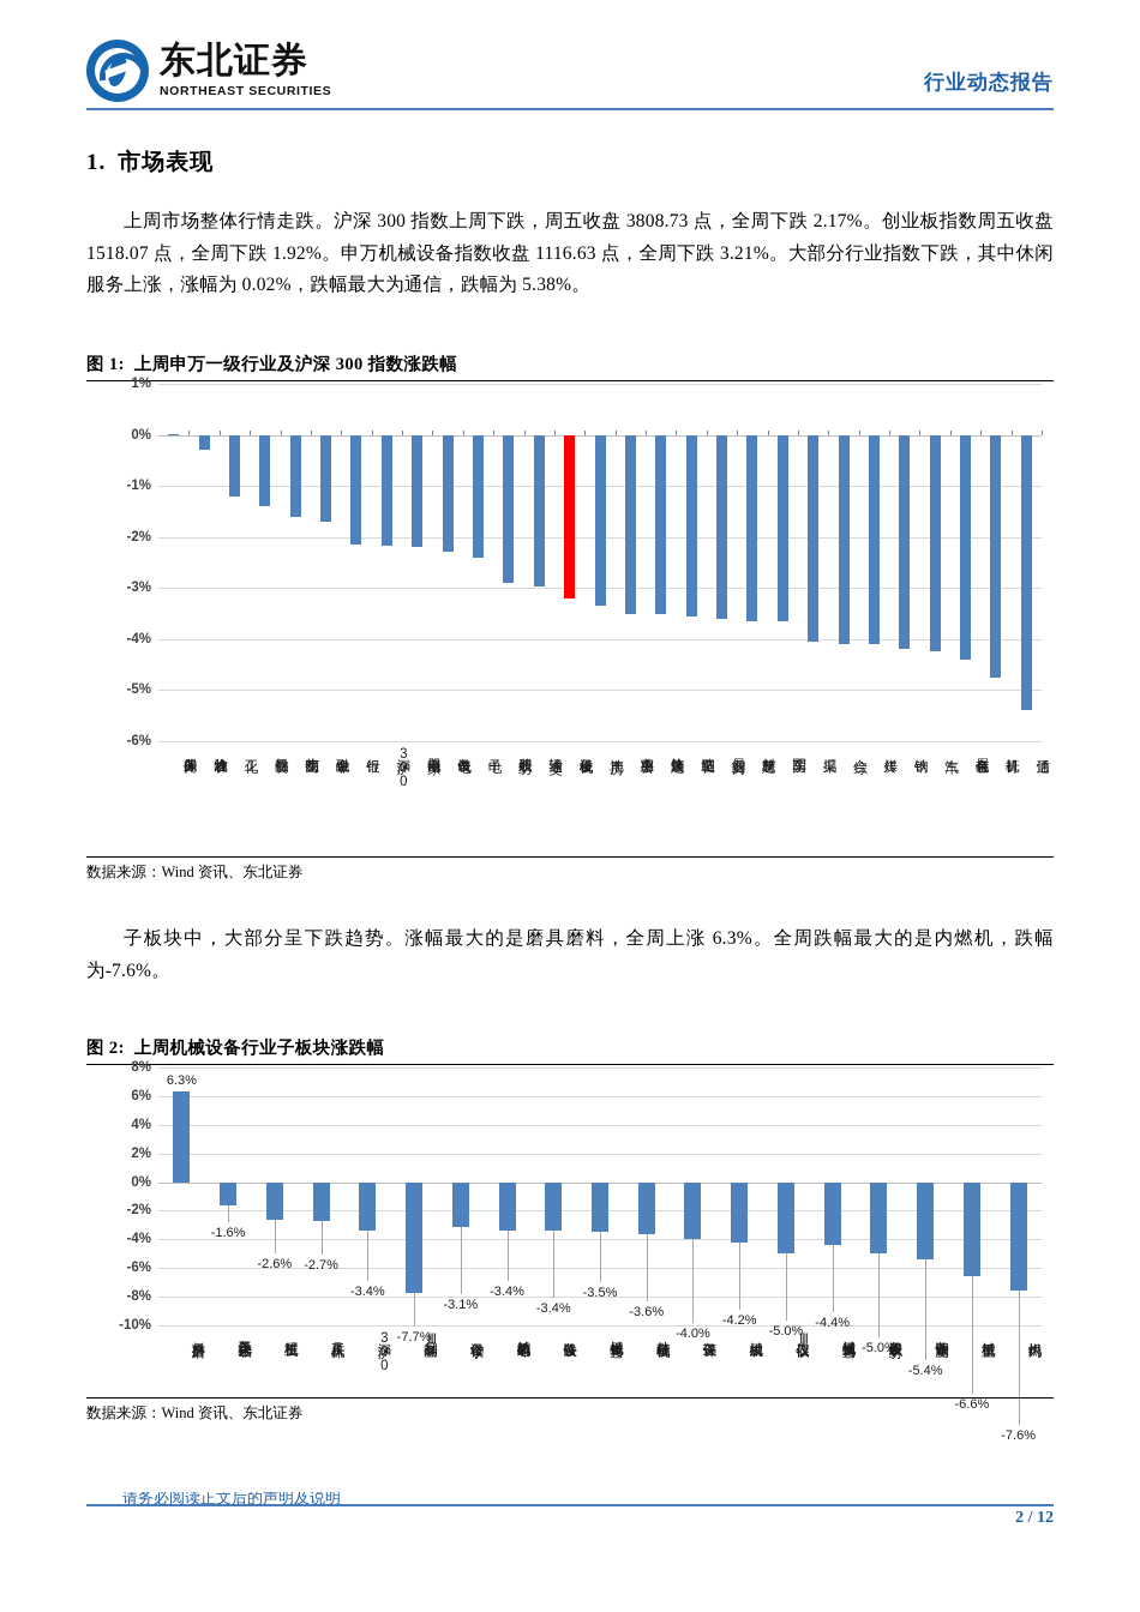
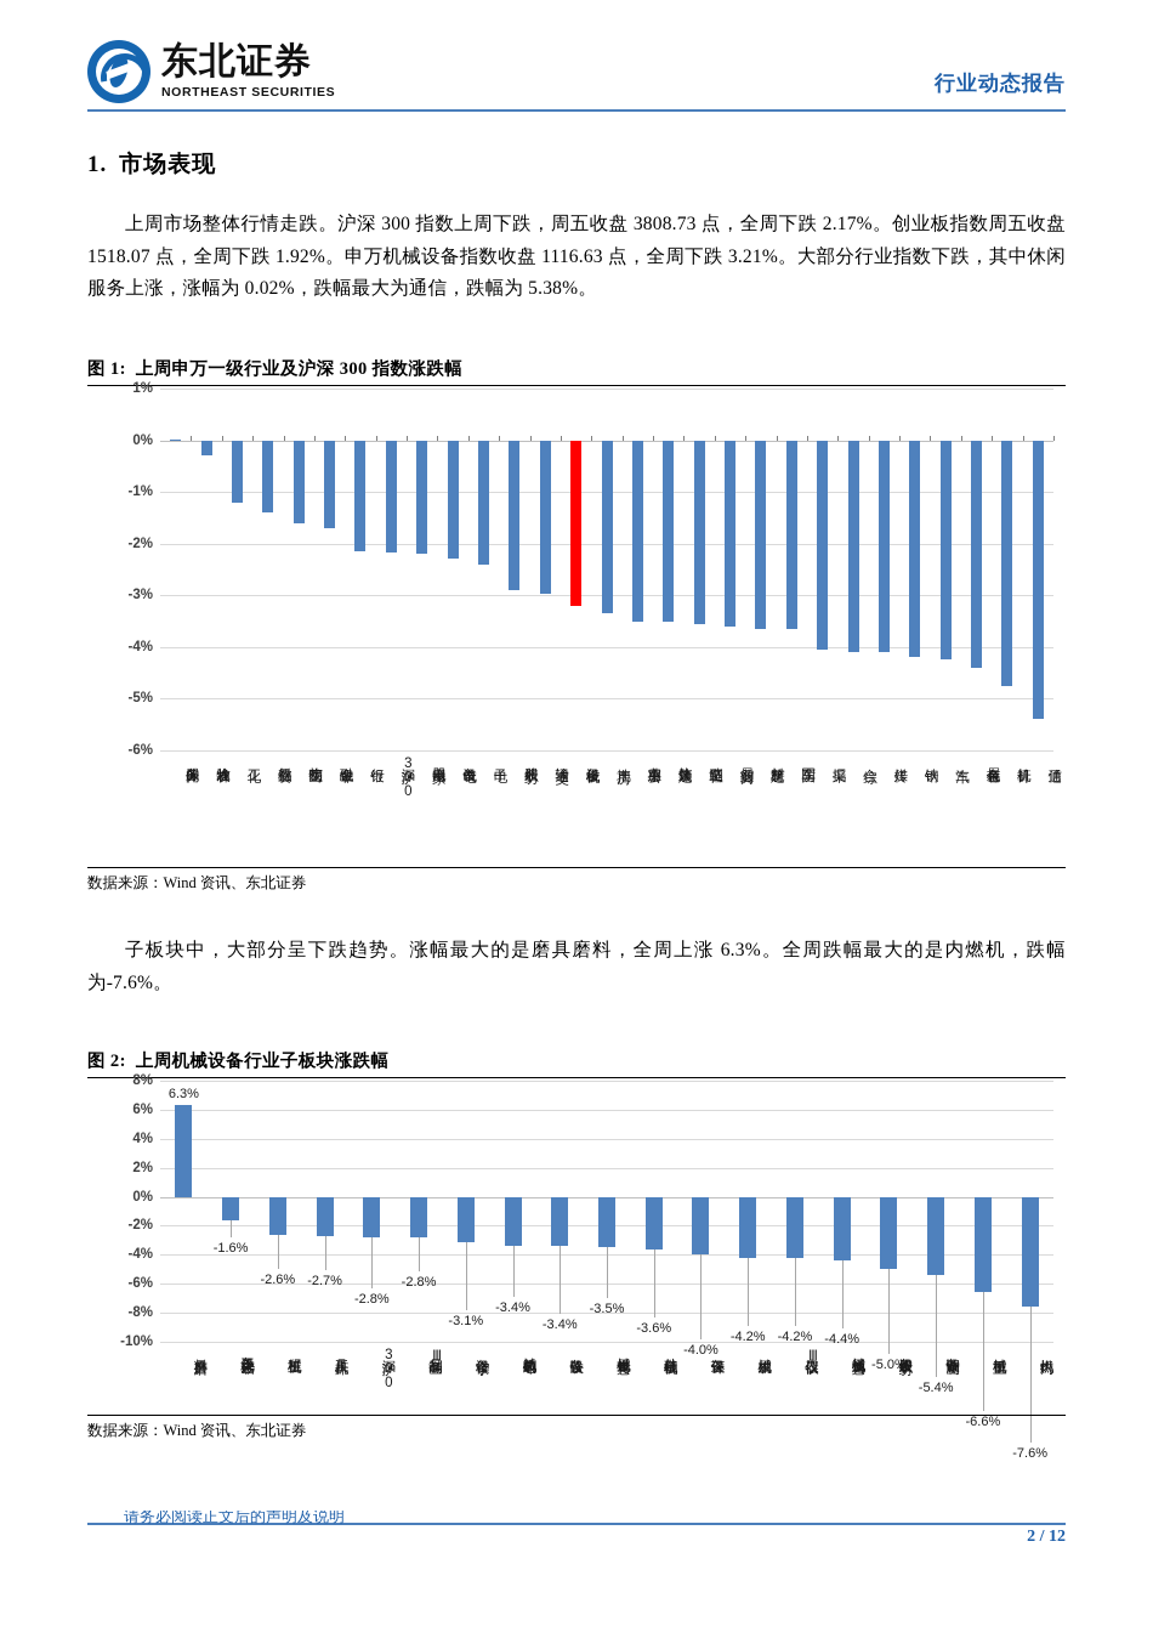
上周机械设备行业子板块涨跌幅/沪深300: -3.4% -> -2.8%
上周机械设备行业子板块涨跌幅/金属制品Ⅲ: -7.7% -> -2.8%
上周机械设备行业子板块涨跌幅/仪器仪表Ⅲ: -5.0% -> -4.2%
